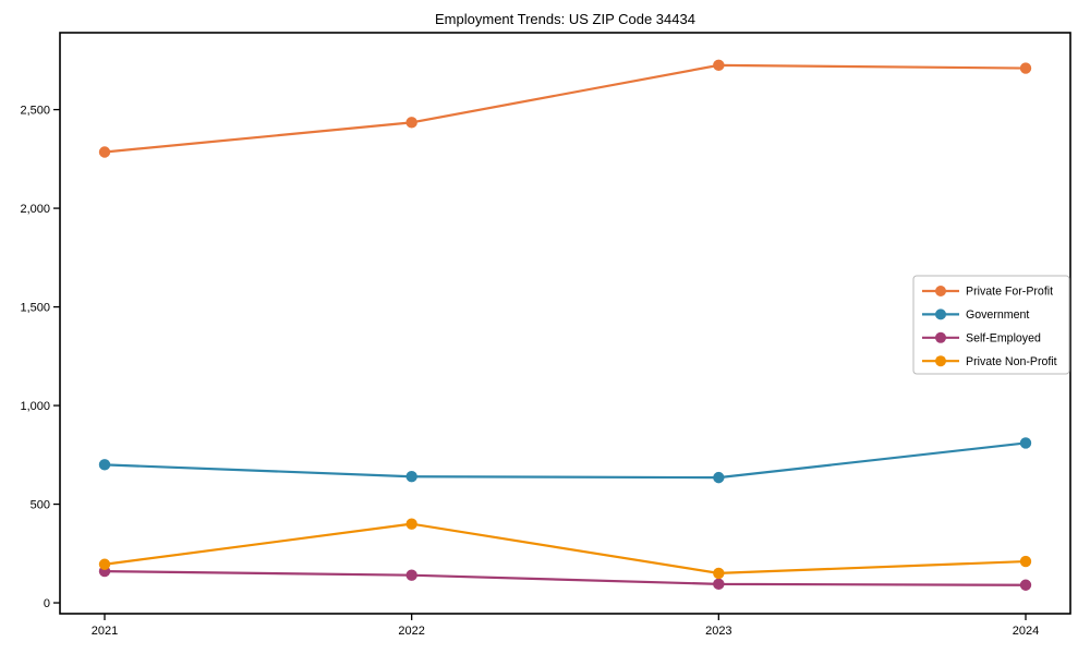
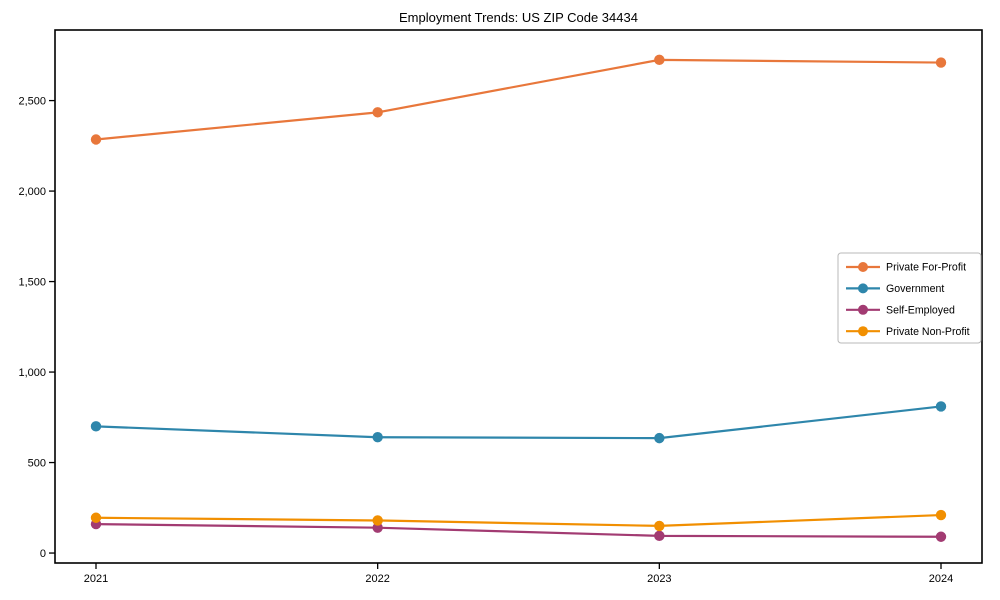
Private Non-Profit/2022: 400 -> 180
